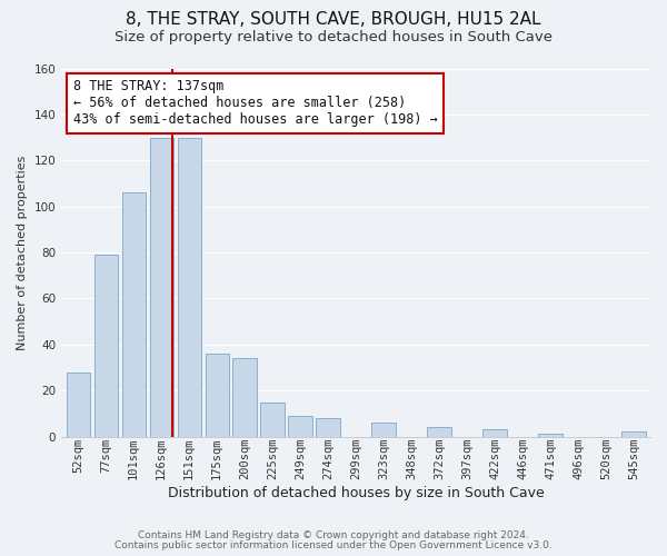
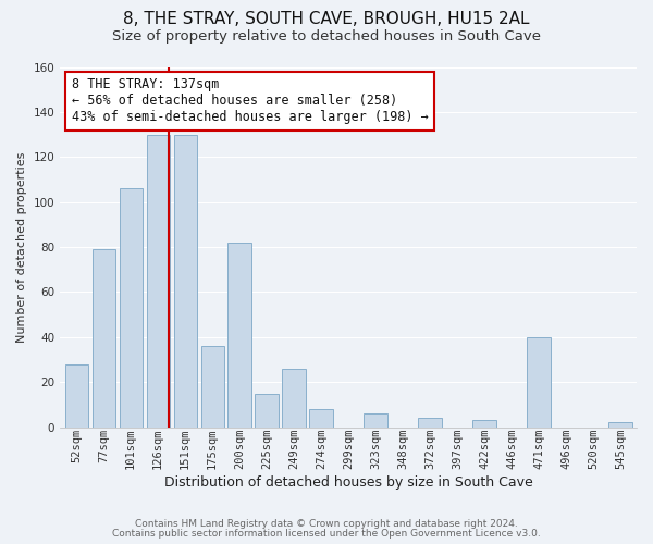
200sqm: 34 -> 82
249sqm: 9 -> 26
471sqm: 1 -> 40
